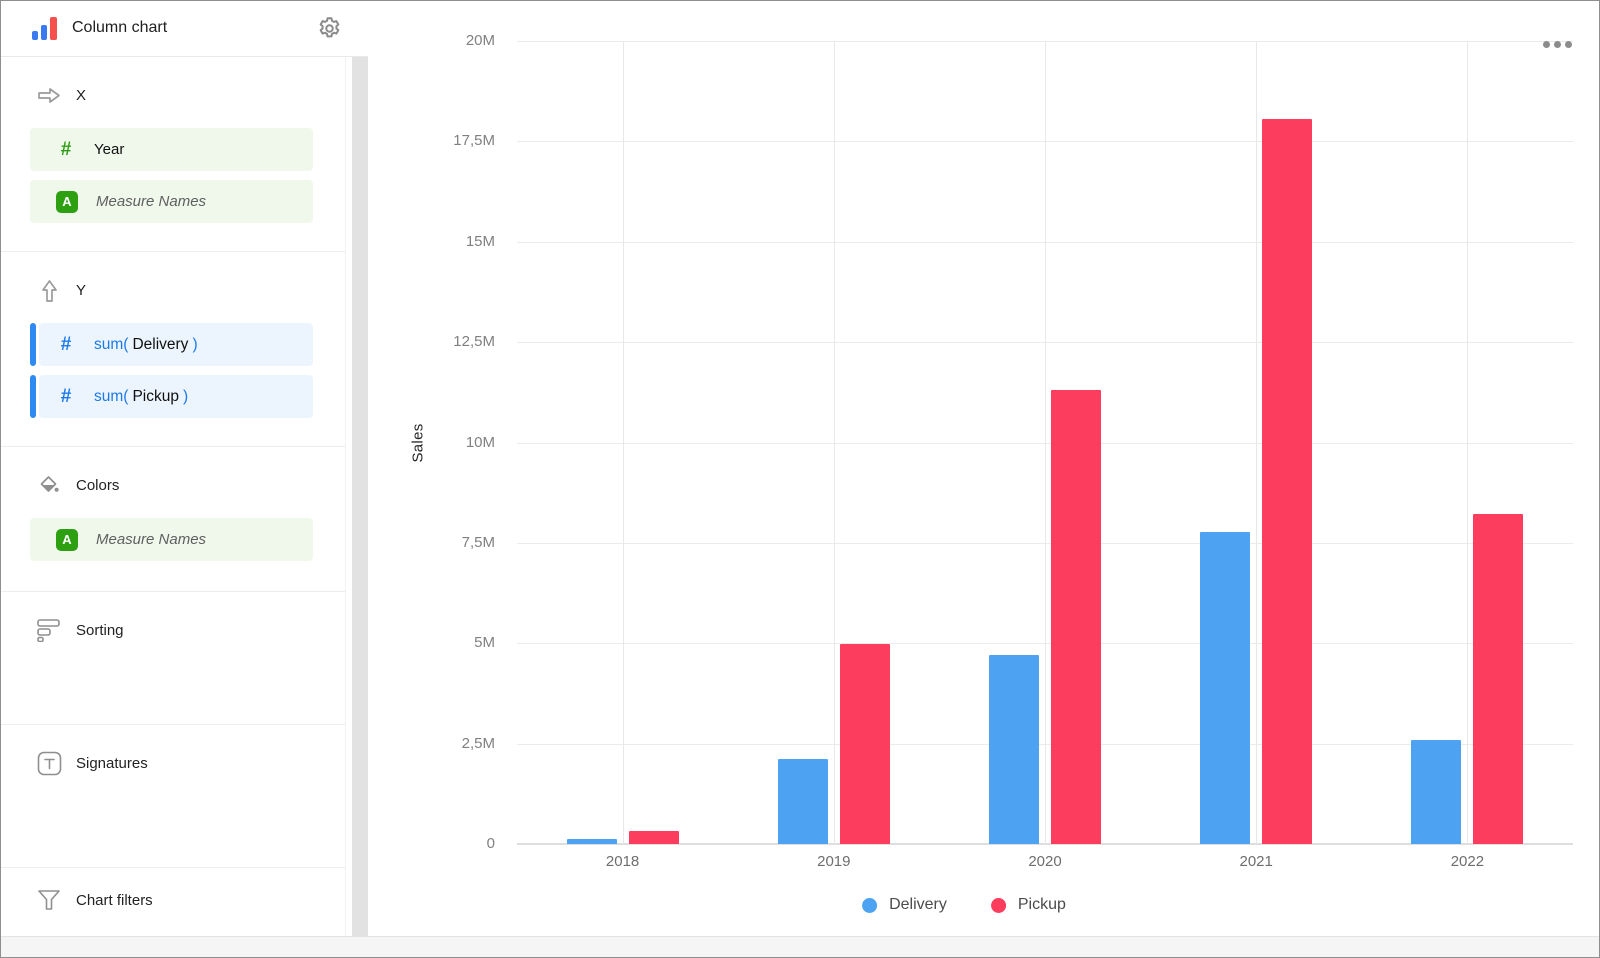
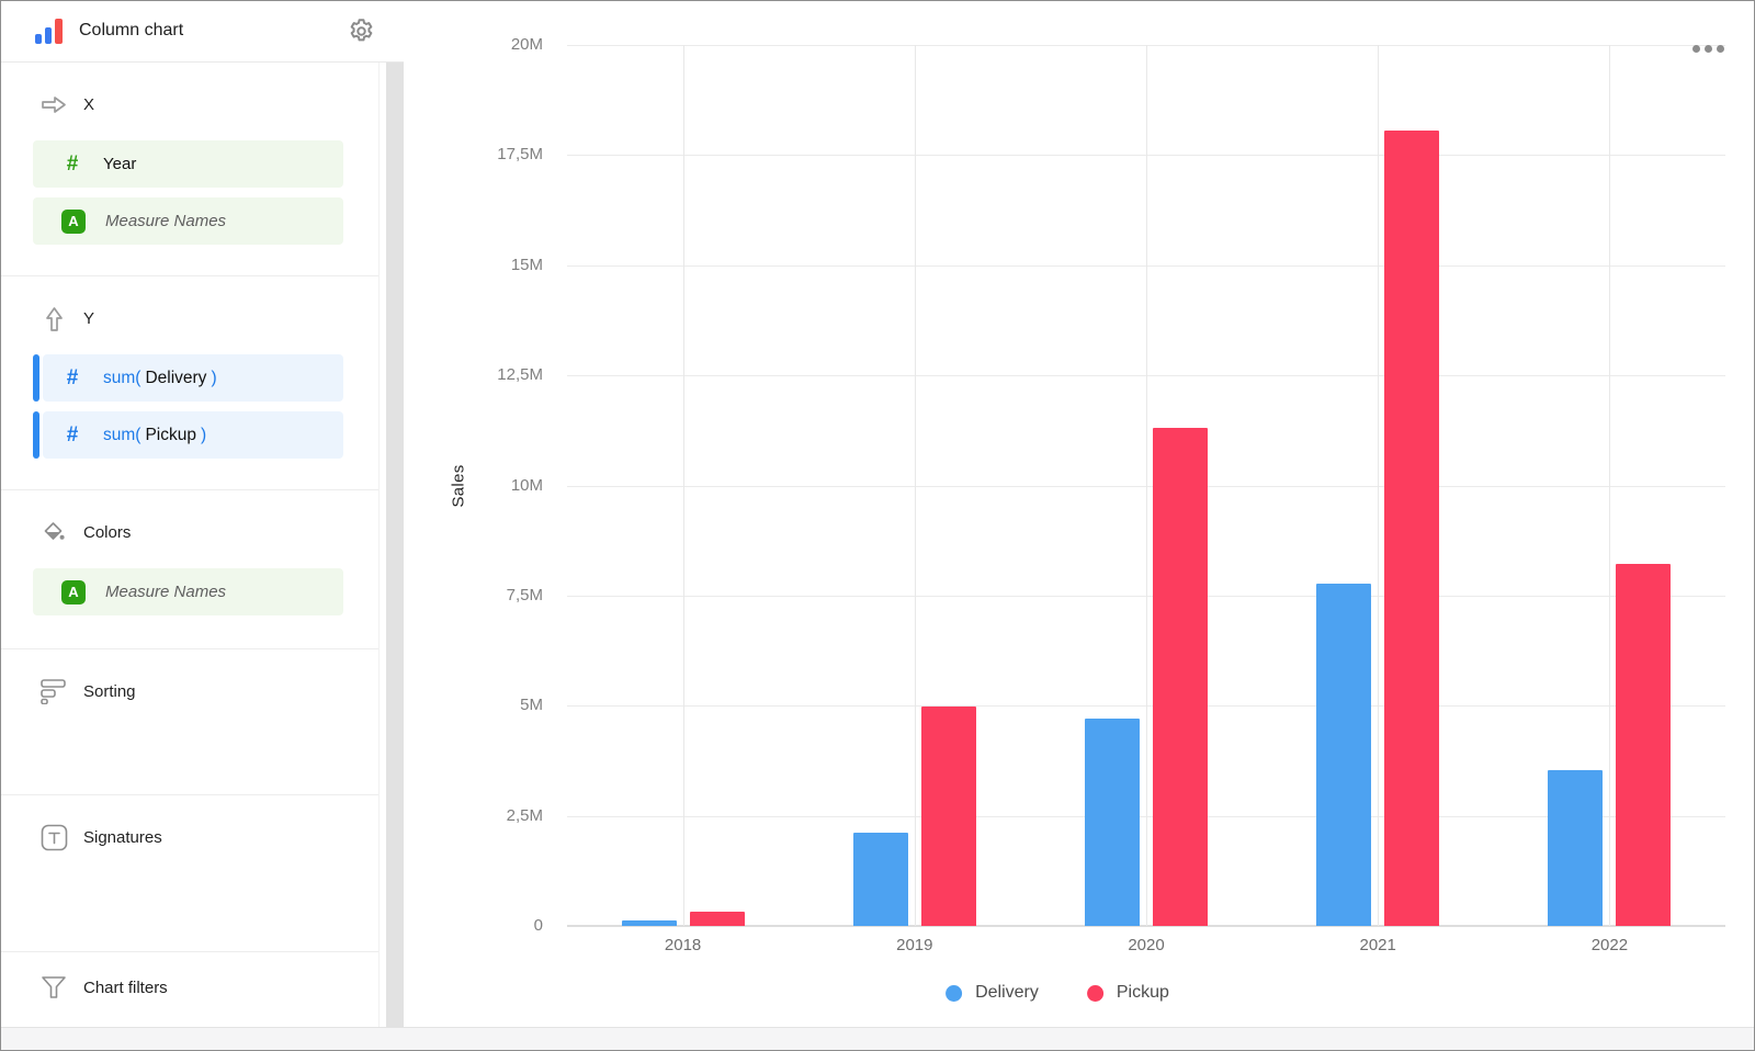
Delivery/2022: 2.6M -> 3.5M
